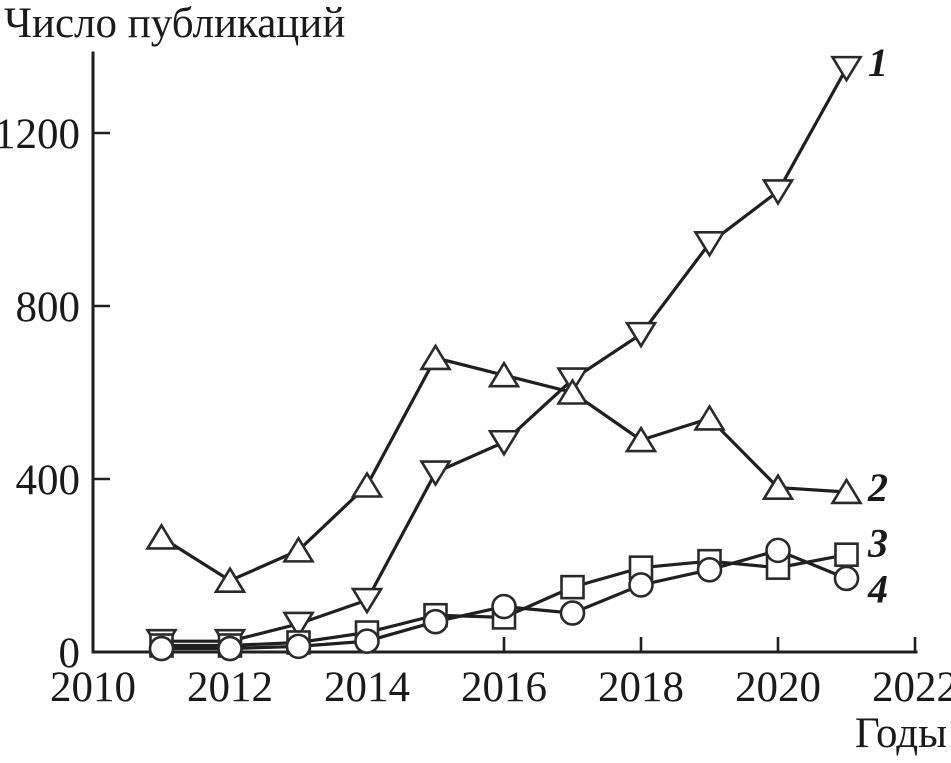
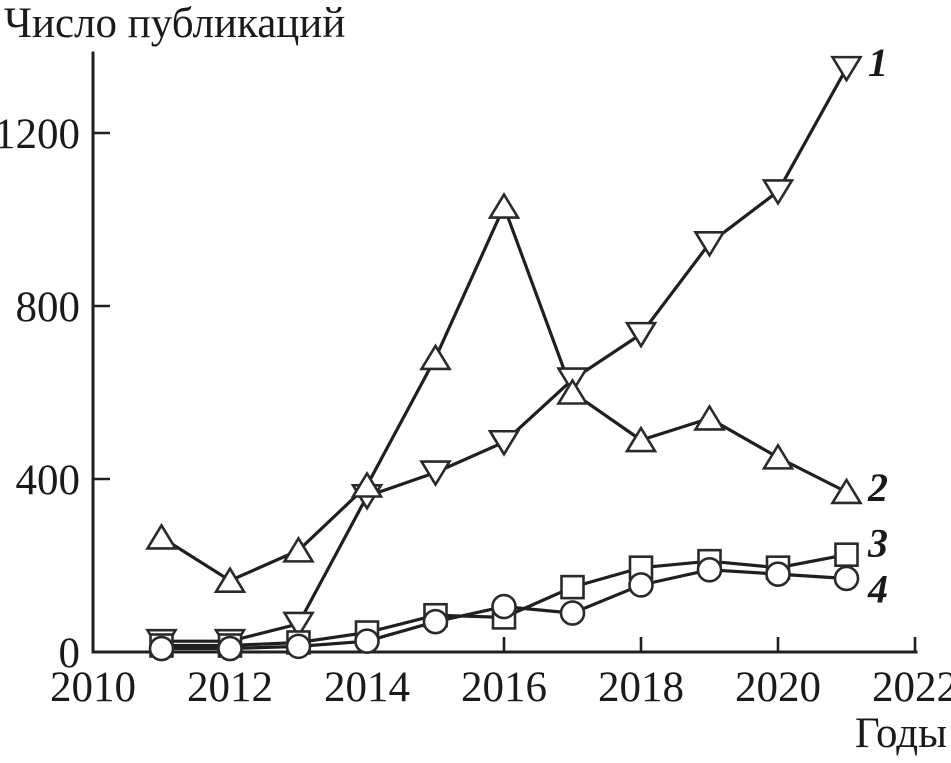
1/2014: 120 -> 360
2/2016: 640 -> 1030
2/2020: 380 -> 450
4/2020: 240 -> 180
